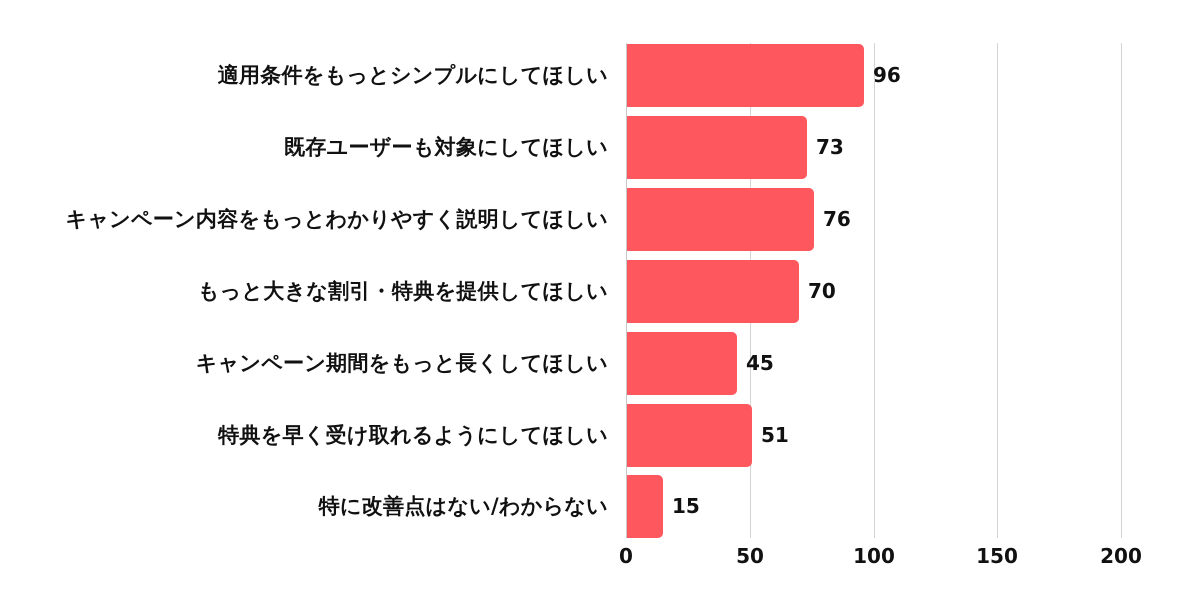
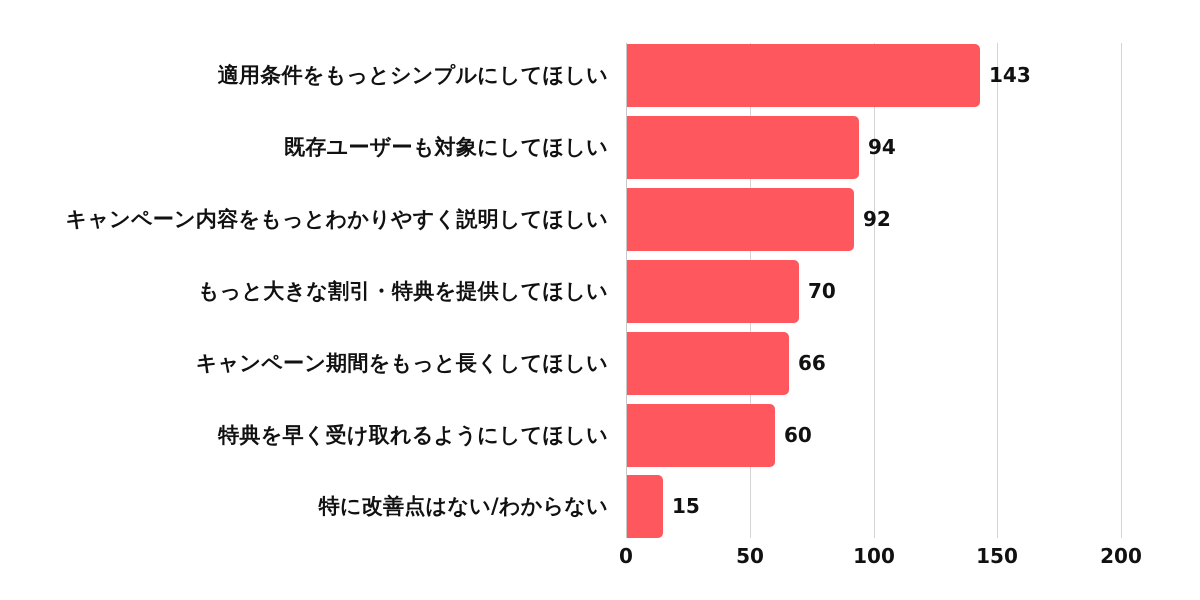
適用条件をもっとシンプルにしてほしい: 96 -> 143
既存ユーザーも対象にしてほしい: 73 -> 94
キャンペーン内容をもっとわかりやすく説明してほしい: 76 -> 92
キャンペーン期間をもっと長くしてほしい: 45 -> 66
特典を早く受け取れるようにしてほしい: 51 -> 60
